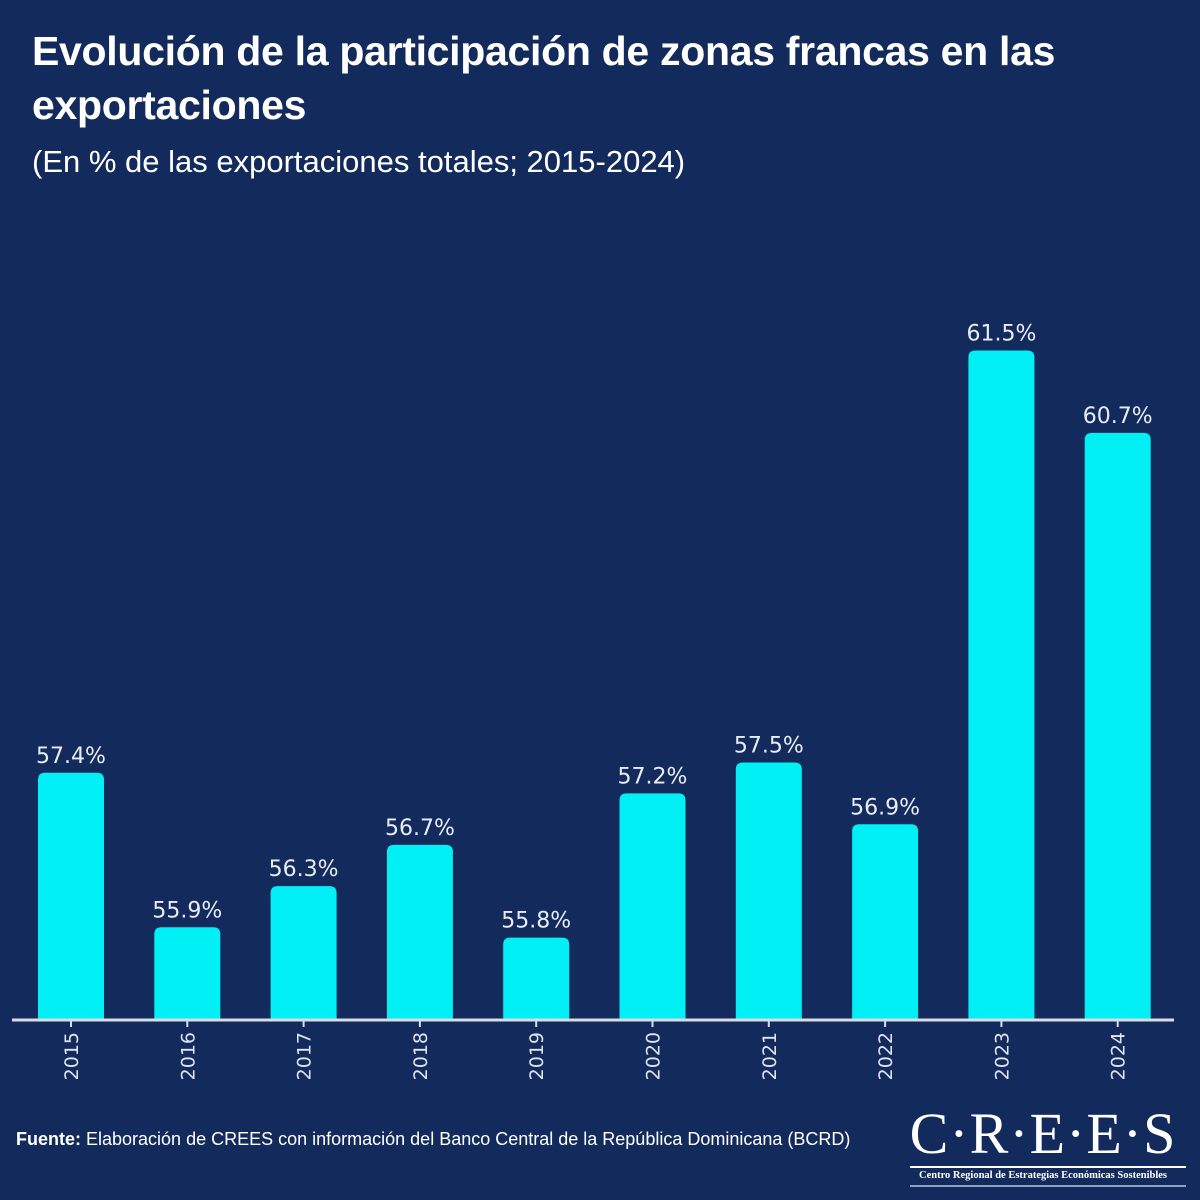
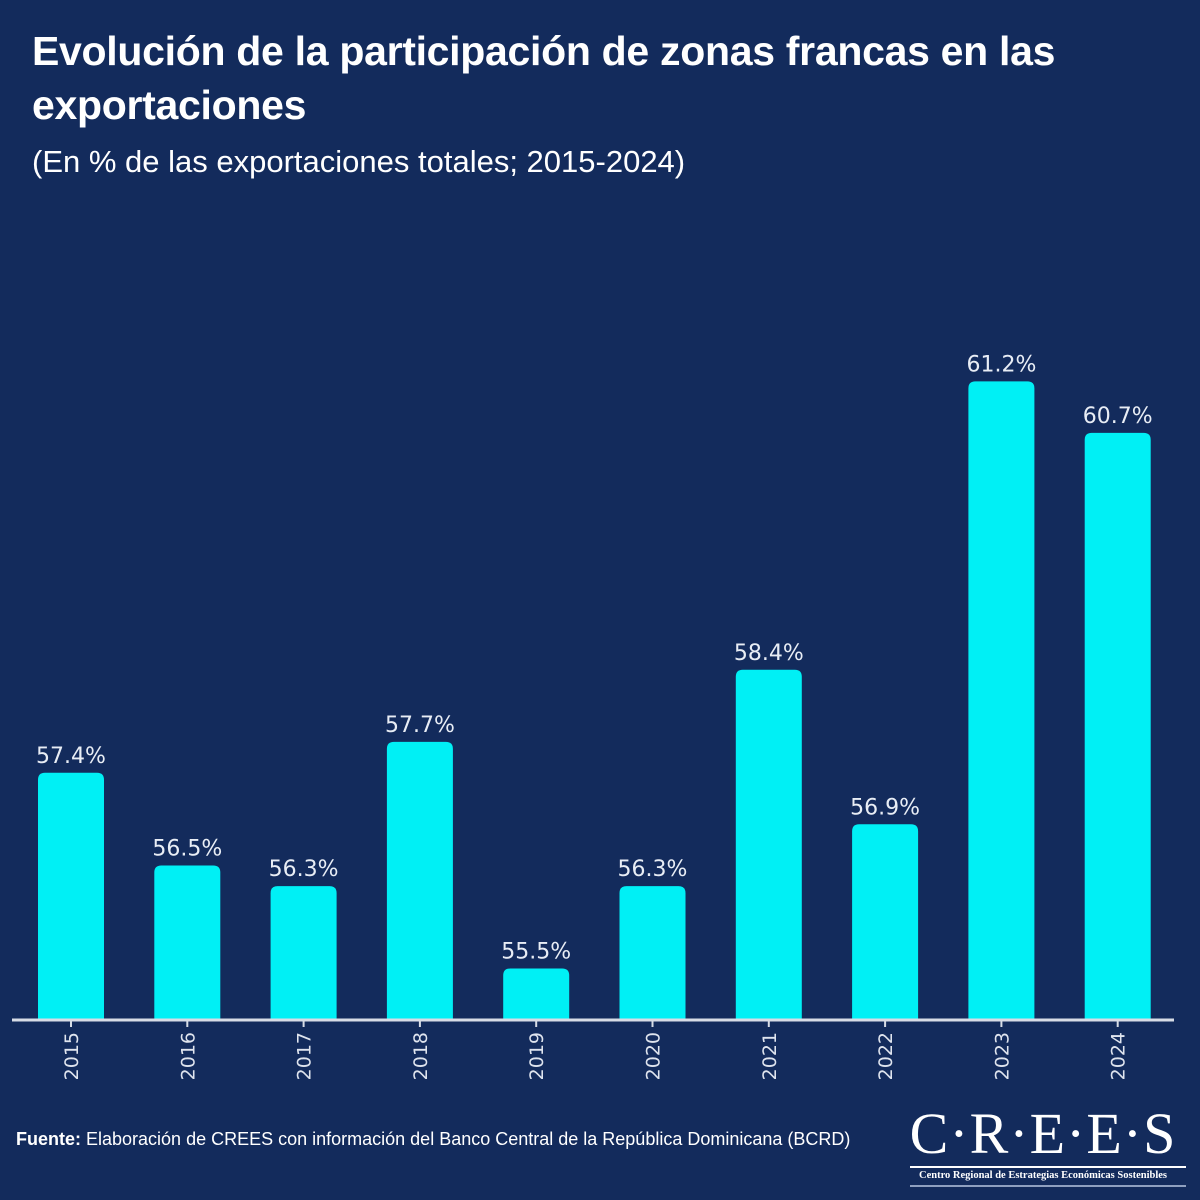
2016: 55.9% -> 56.5%
2018: 56.7% -> 57.7%
2019: 55.8% -> 55.5%
2020: 57.2% -> 56.3%
2021: 57.5% -> 58.4%
2023: 61.5% -> 61.2%
